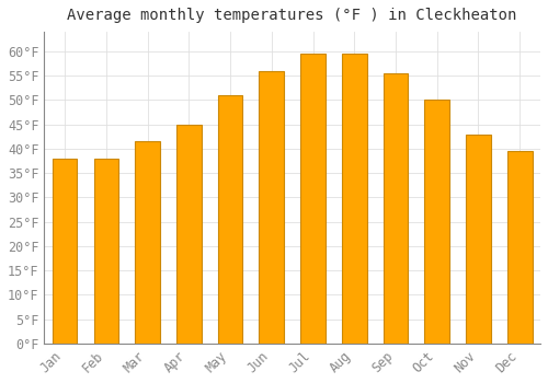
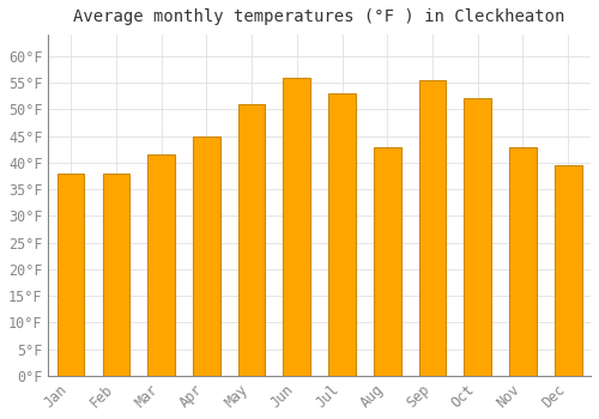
Jul: 59.5°F -> 53.0°F
Aug: 59.5°F -> 43.0°F
Oct: 50.0°F -> 52.0°F
